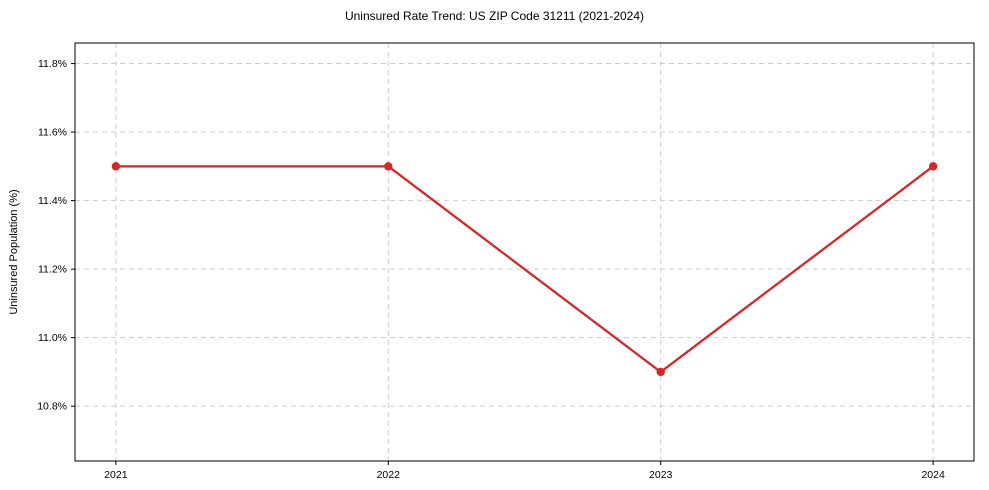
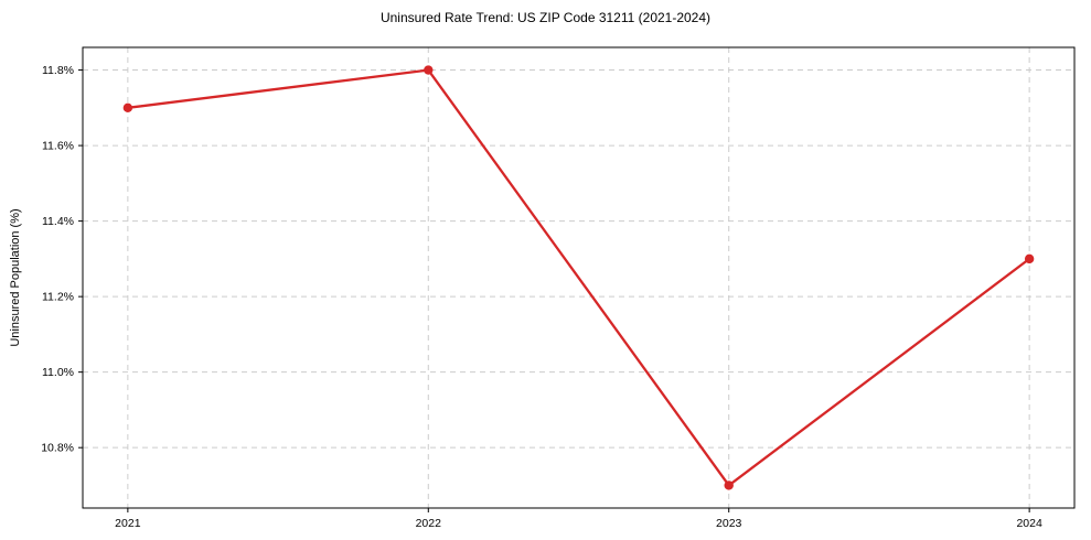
2021: 11.5% -> 11.7%
2022: 11.5% -> 11.8%
2023: 10.9% -> 10.7%
2024: 11.5% -> 11.3%
